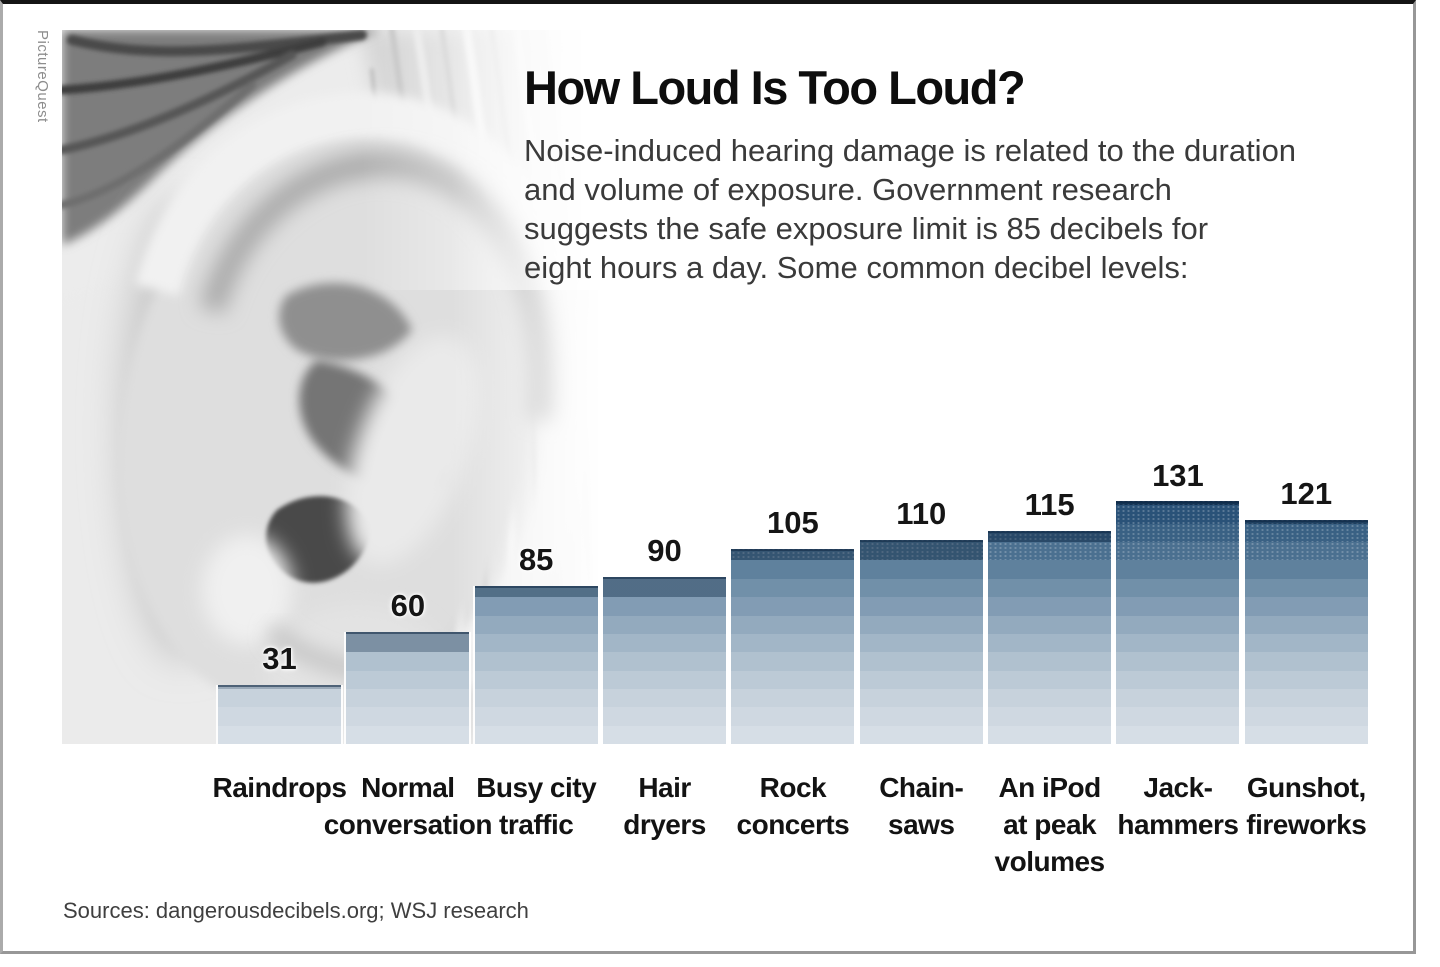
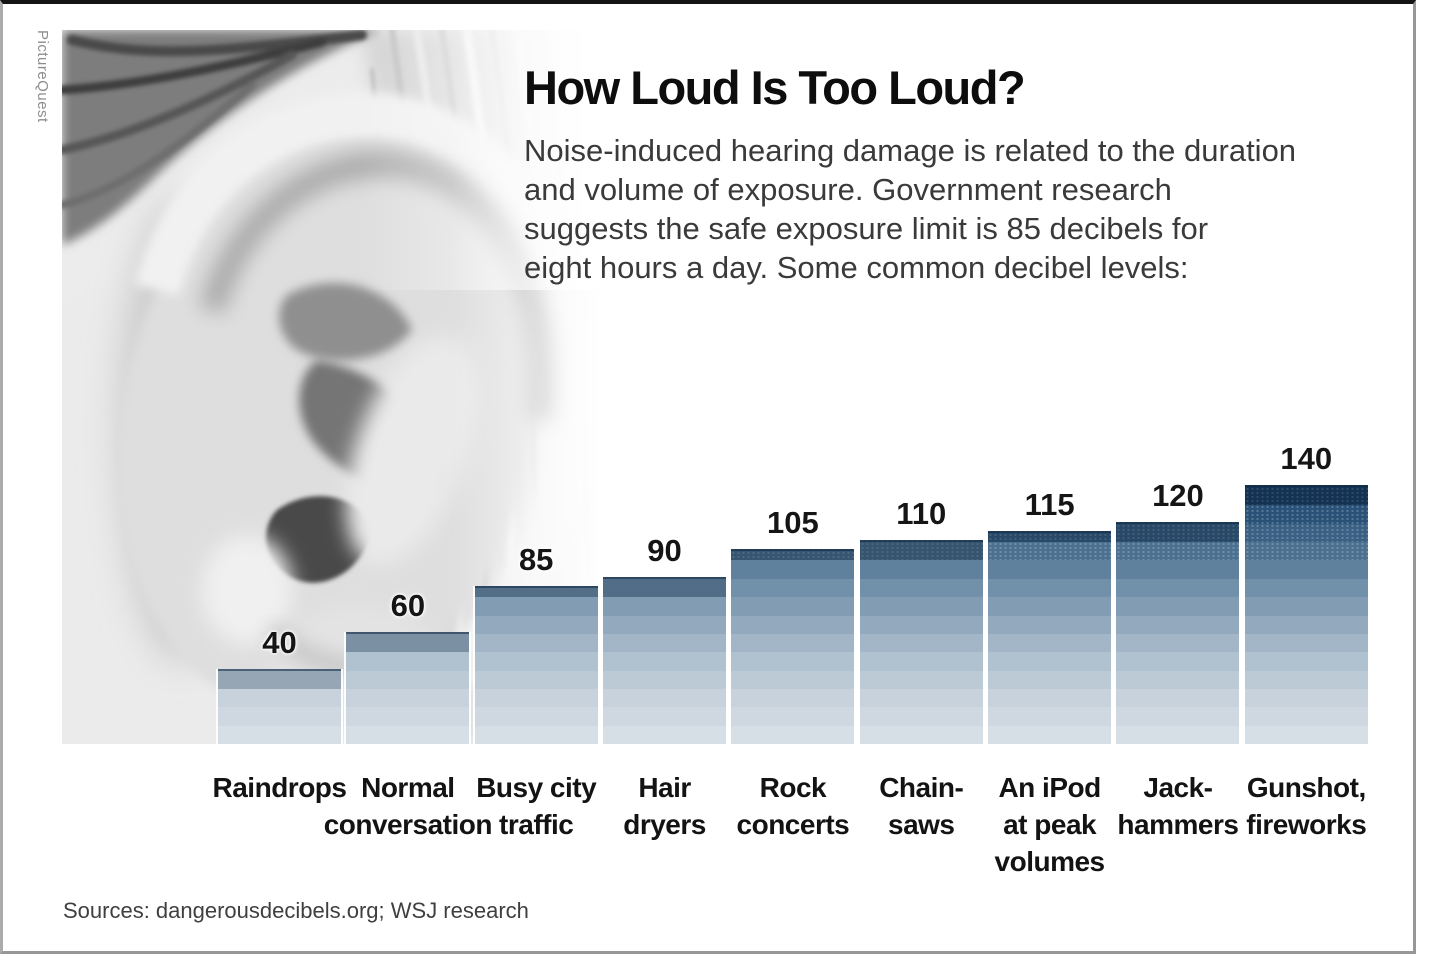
Raindrops: 31 -> 40
Jack- hammers: 131 -> 120
Gunshot, fireworks: 121 -> 140
